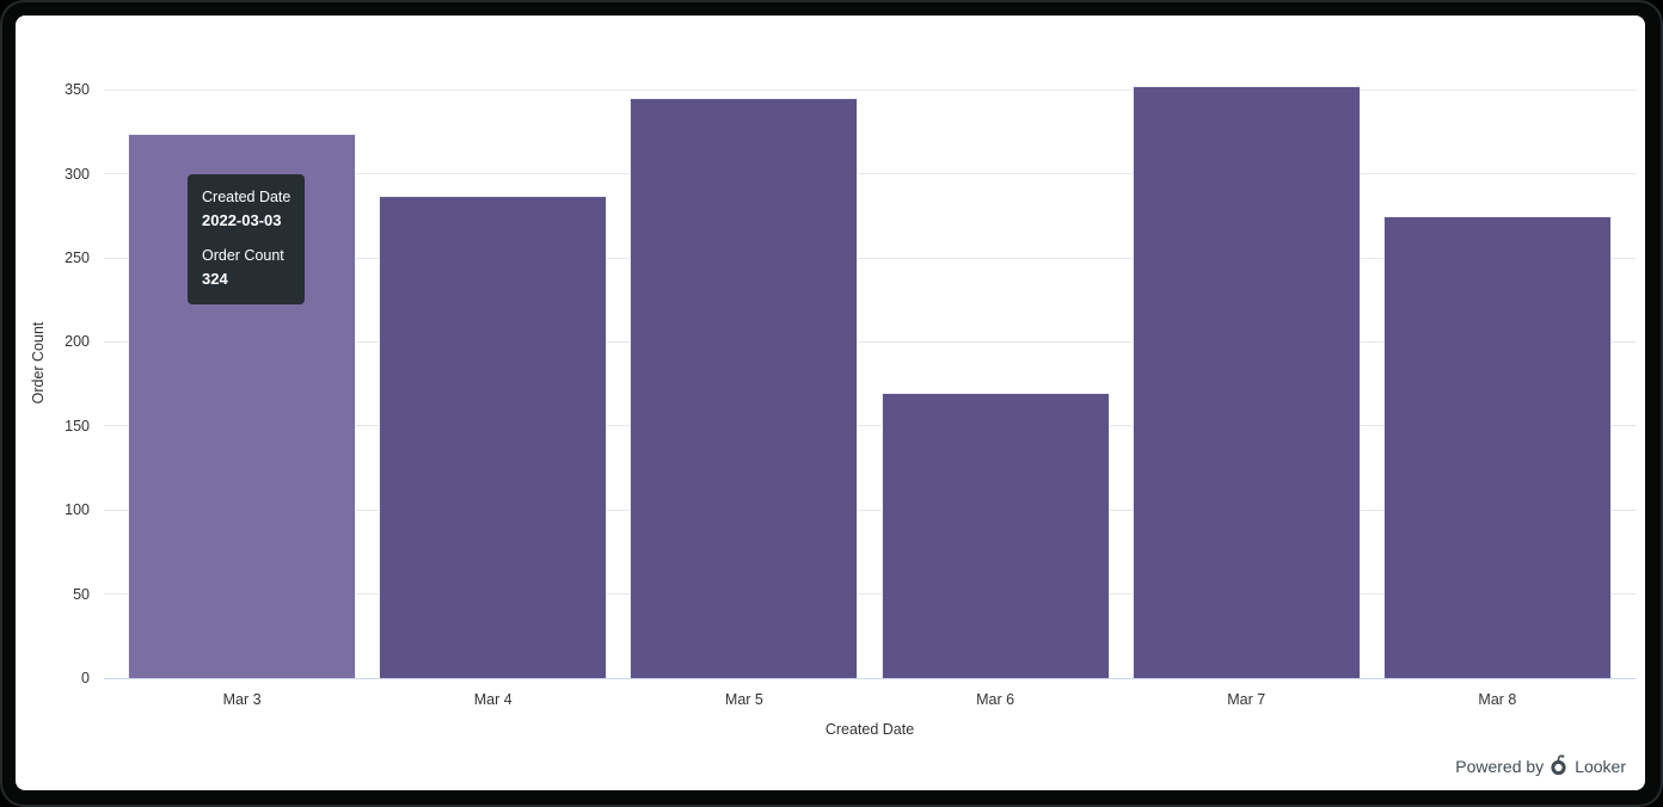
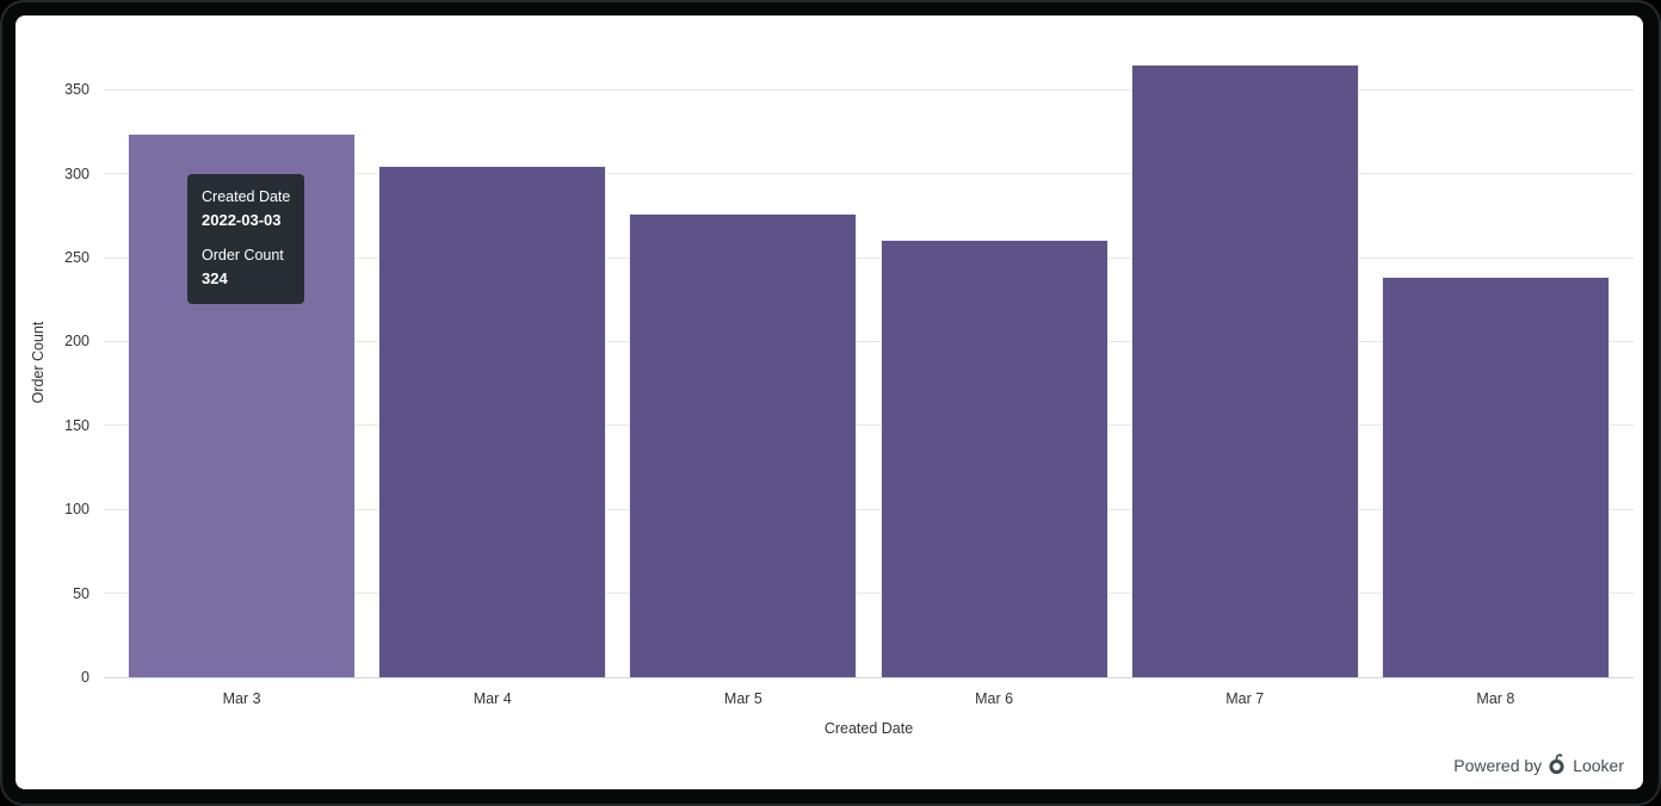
Mar 4: 287 -> 305
Mar 5: 345 -> 276
Mar 6: 170 -> 261
Mar 7: 352 -> 365
Mar 8: 275 -> 239
